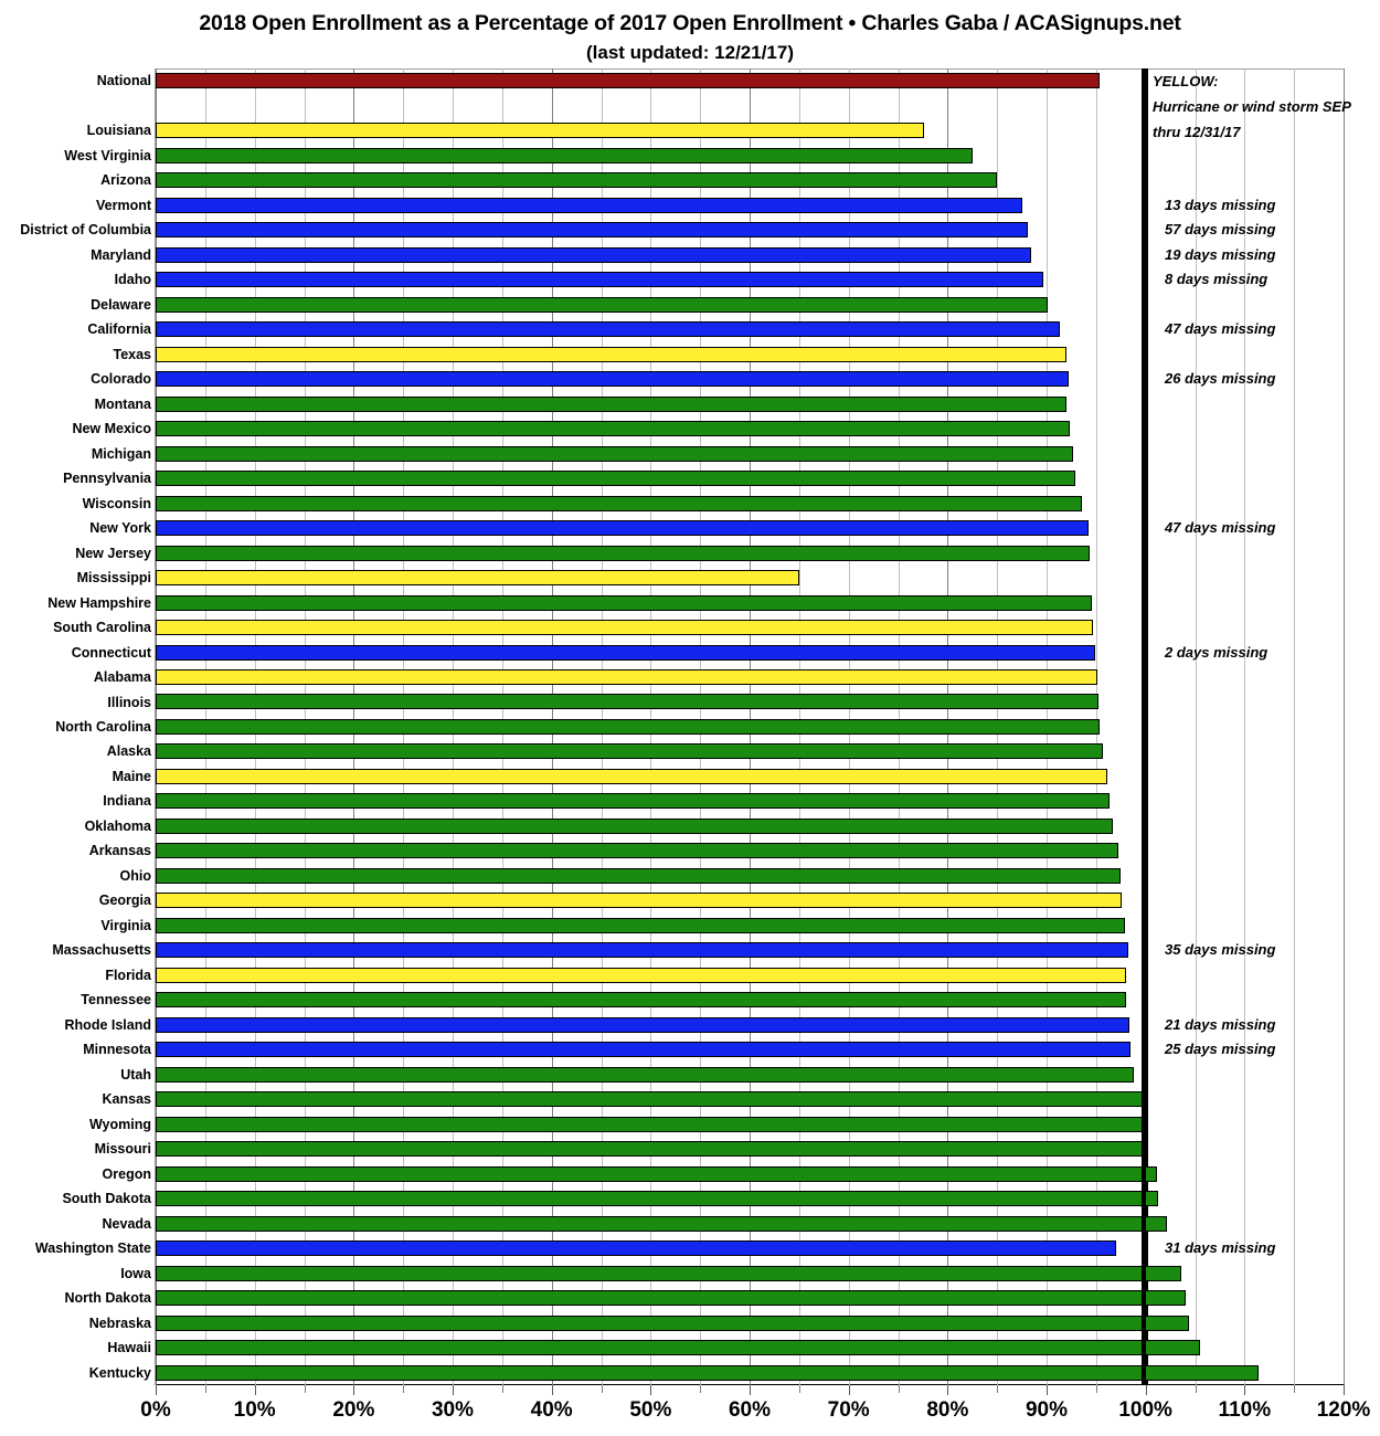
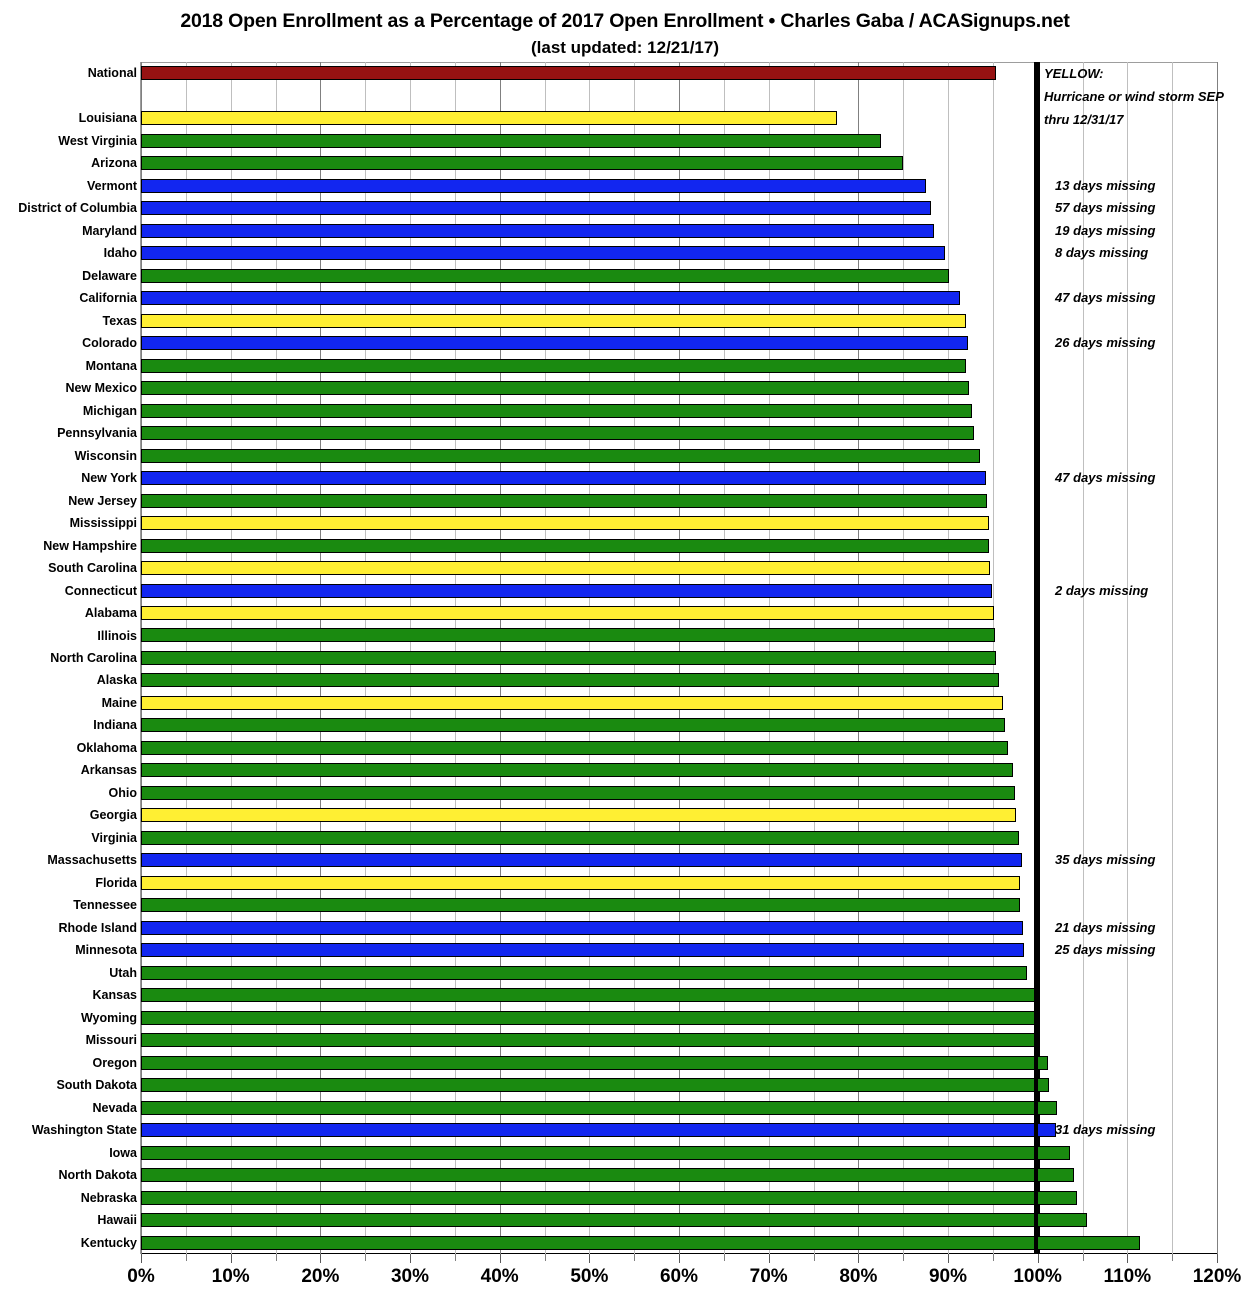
Mississippi: 65% -> 95%
Washington State: 97% -> 102%
